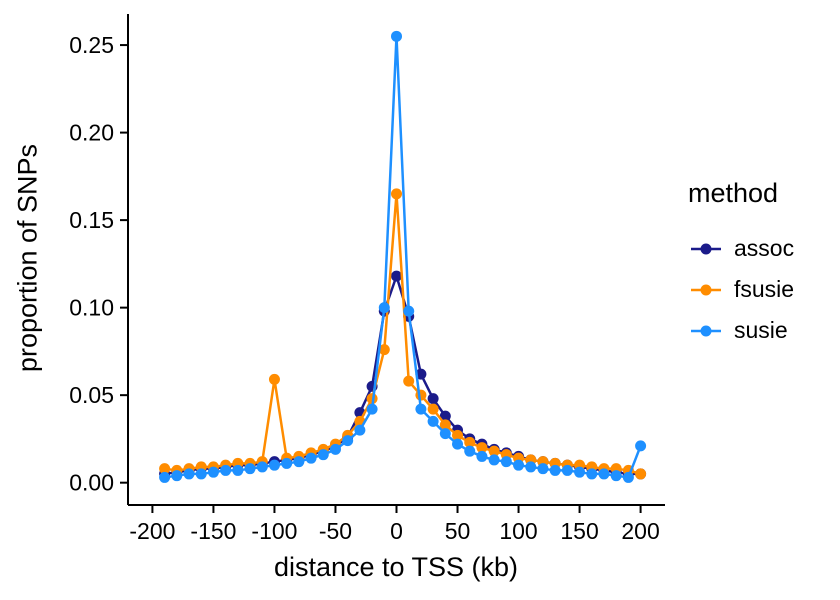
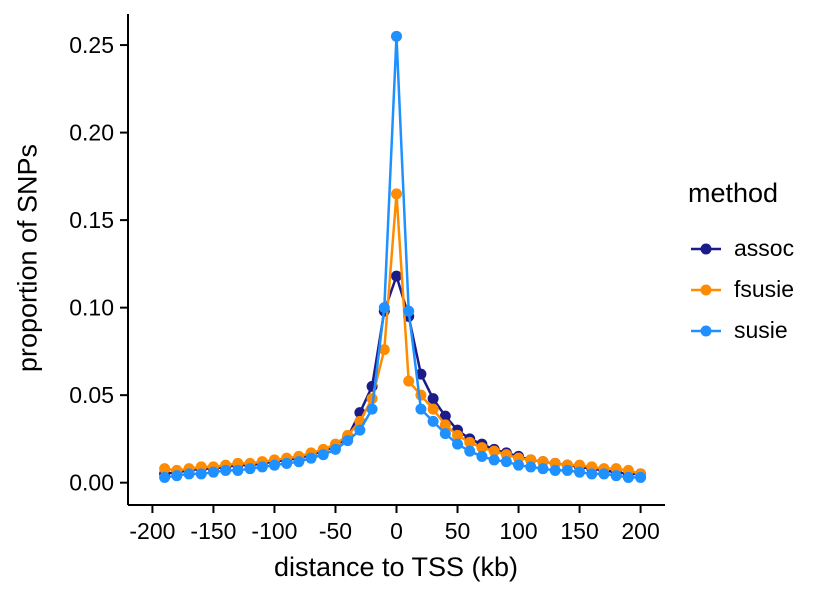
fsusie/-100: 0.059 -> 0.013
susie/200: 0.021 -> 0.003
